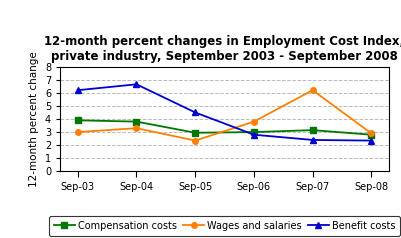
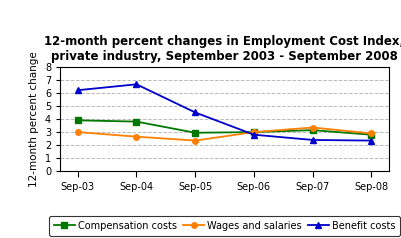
Wages and salaries/Sep-04: 3.3 -> 2.6
Wages and salaries/Sep-06: 3.8 -> 3.0
Wages and salaries/Sep-07: 6.2 -> 3.4
